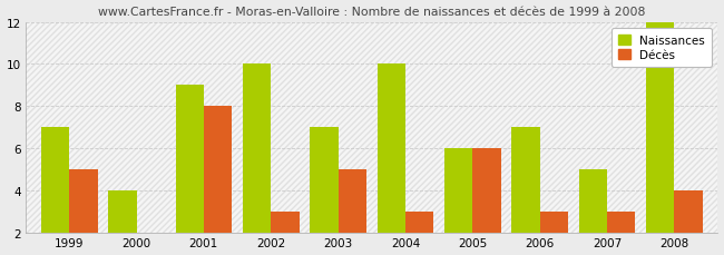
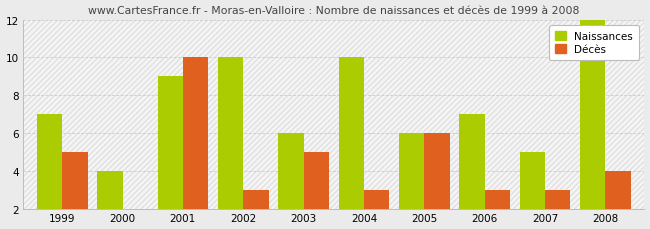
Décès/2001: 8 -> 10
Naissances/2003: 7 -> 6
